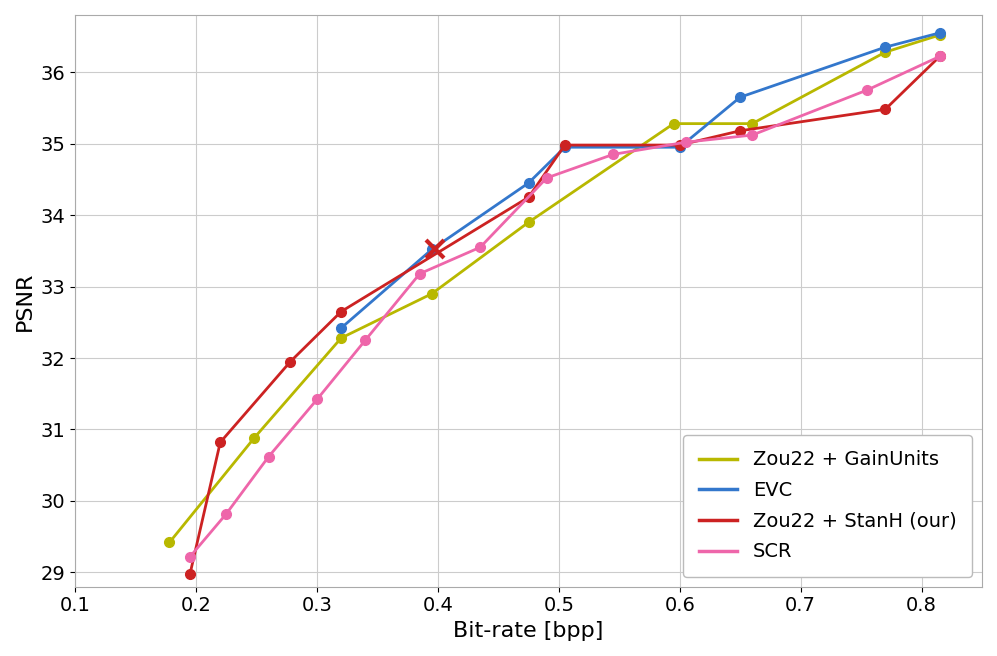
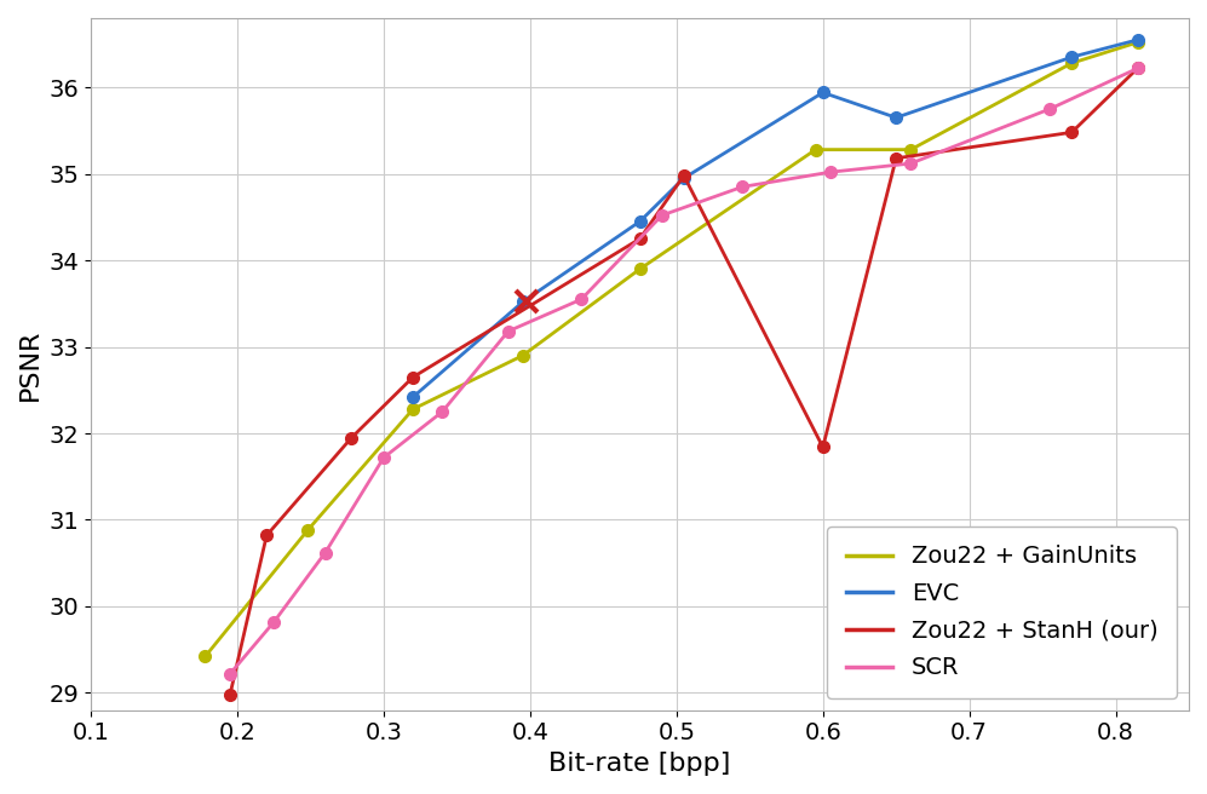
SCR/0.3: 31.42 -> 31.72
EVC/0.6: 34.95 -> 35.94
Zou22 + StanH (our)/0.6: 34.98 -> 31.84
